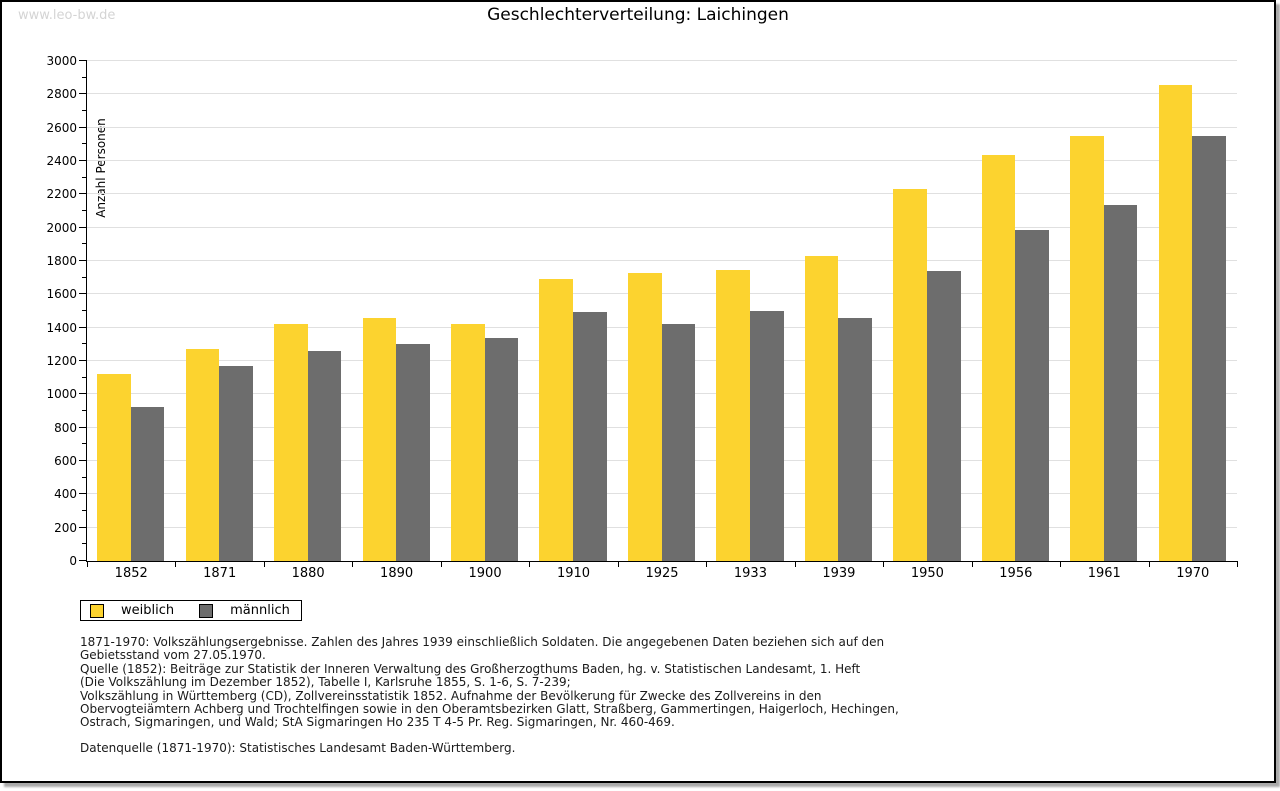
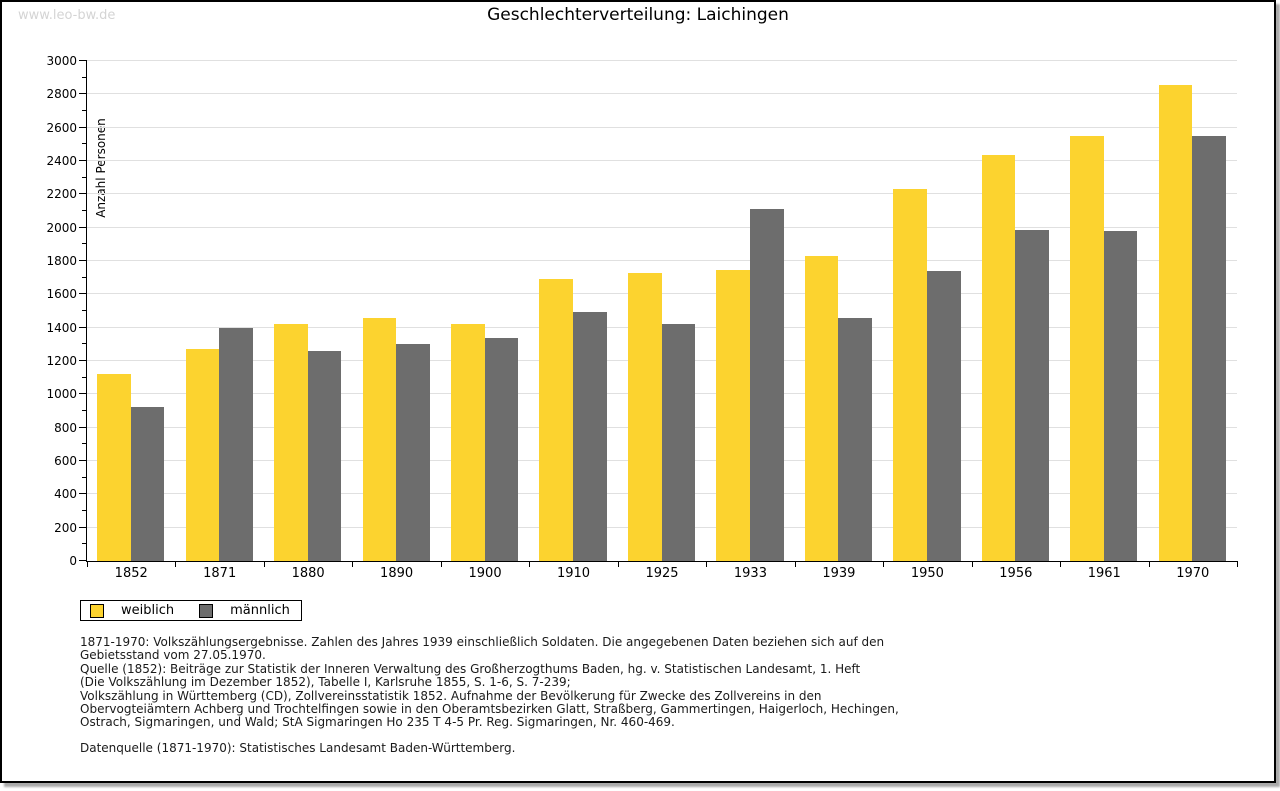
männlich/1871: 1170 -> 1400
männlich/1933: 1500 -> 2110
männlich/1961: 2140 -> 1980
